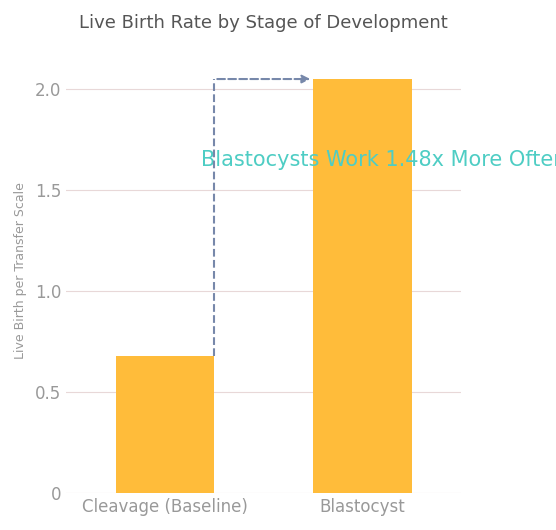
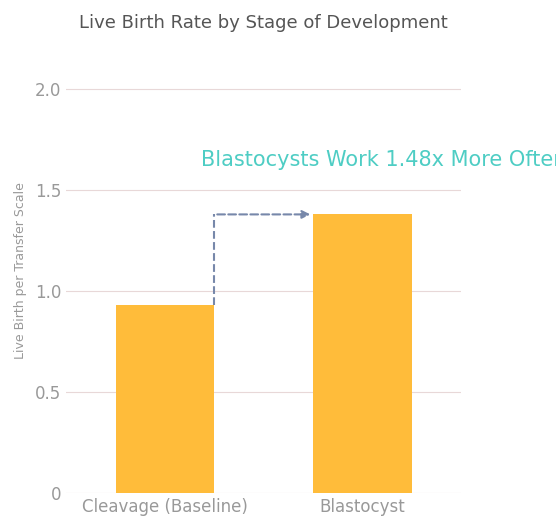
Cleavage (Baseline): 0.68 -> 0.93
Blastocyst: 2.05 -> 1.38
